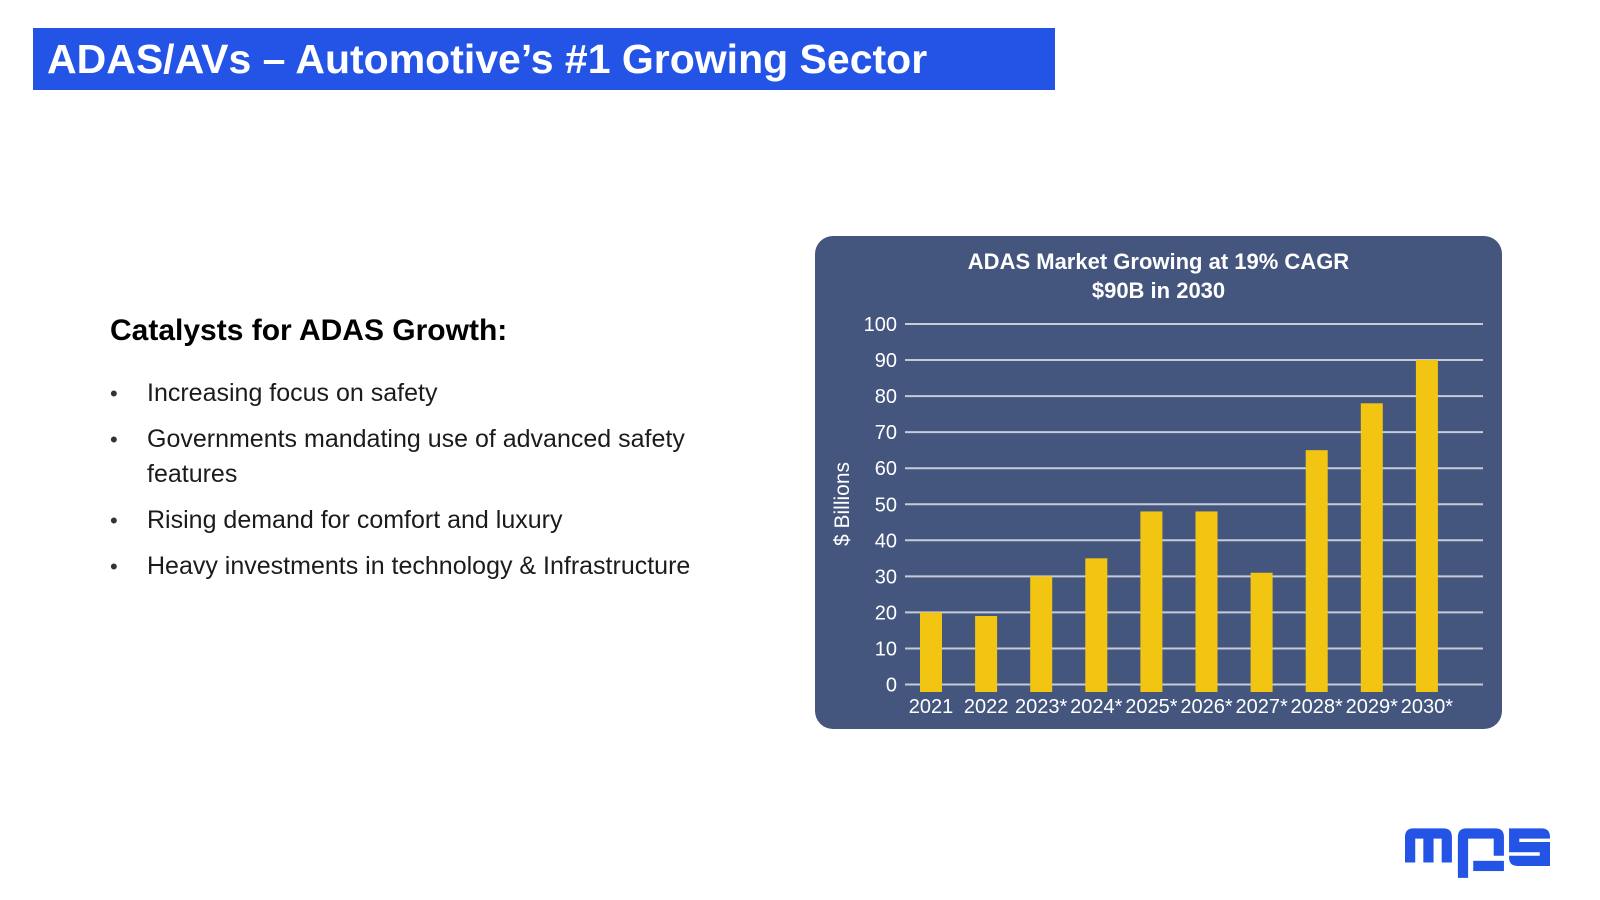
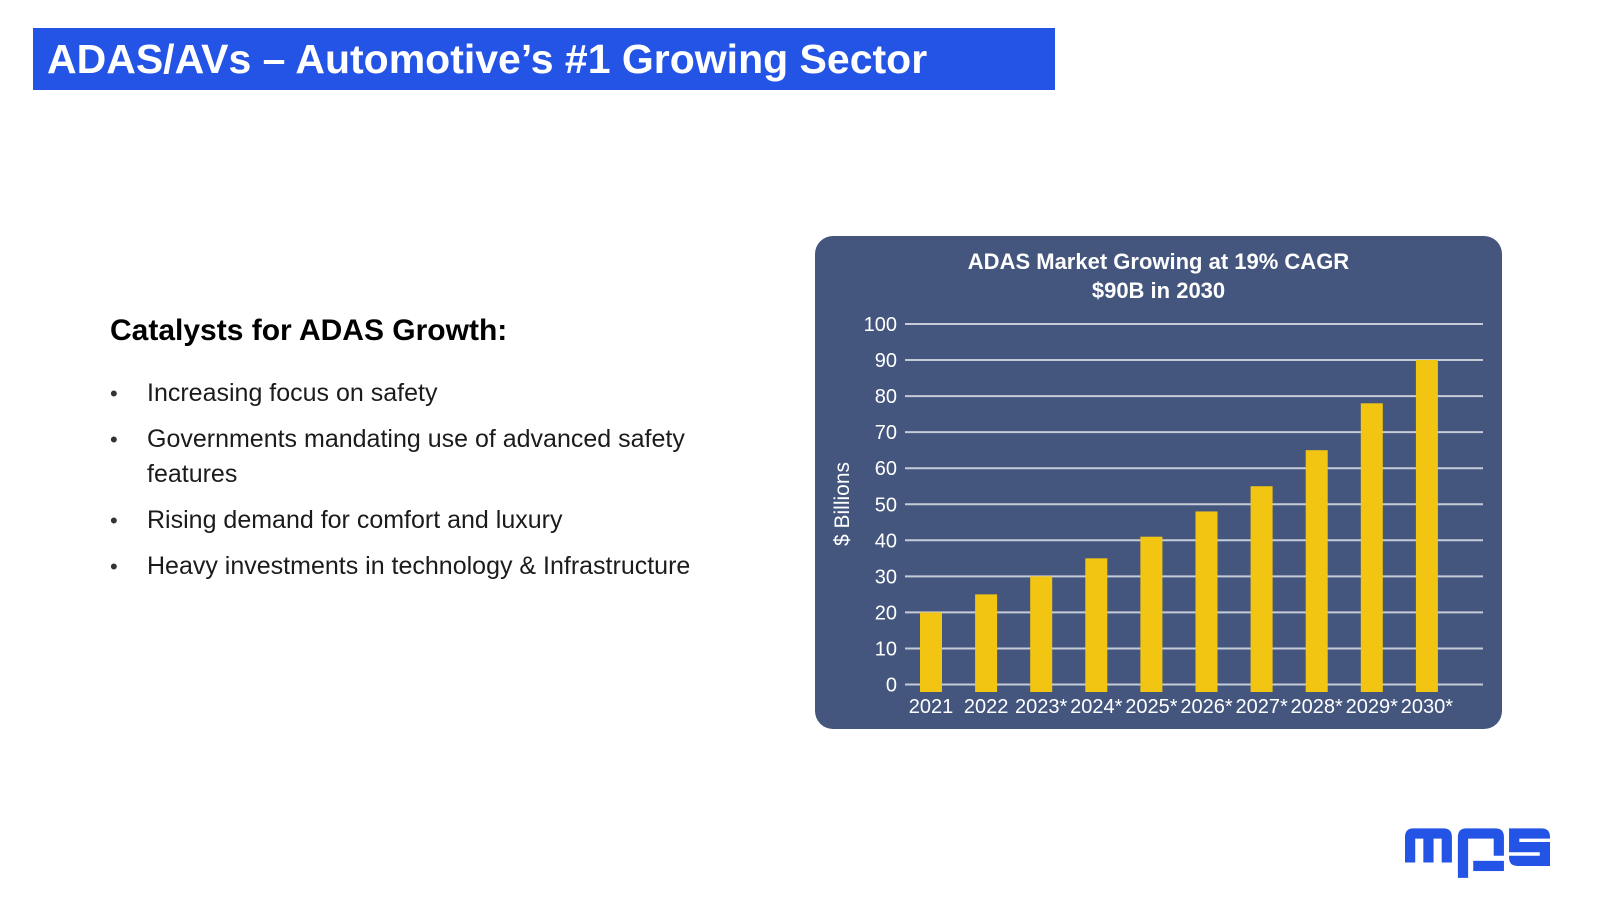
2022: 19 -> 25
2025*: 48 -> 41
2027*: 31 -> 55
